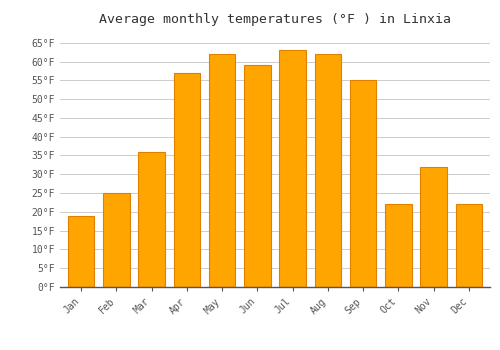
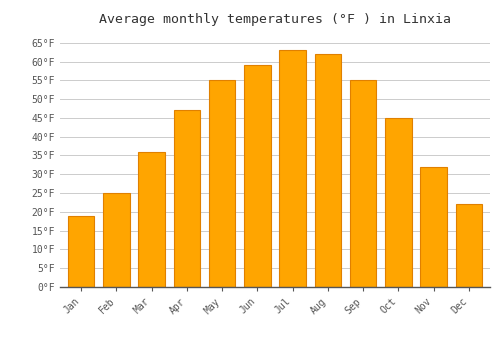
Apr: 57°F -> 47°F
May: 62°F -> 55°F
Oct: 22°F -> 45°F
